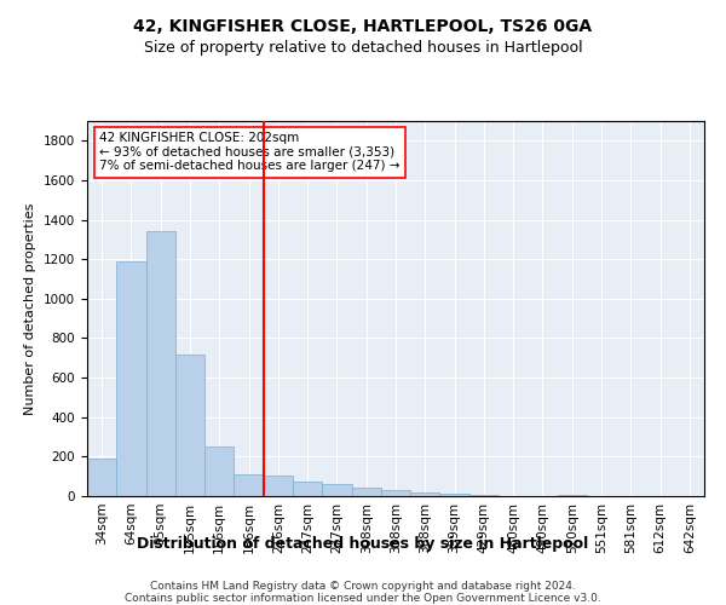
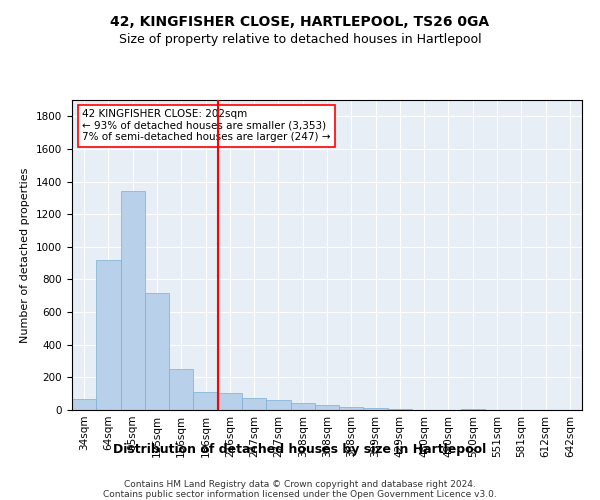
34sqm: 190 -> 60
64sqm: 1190 -> 920
